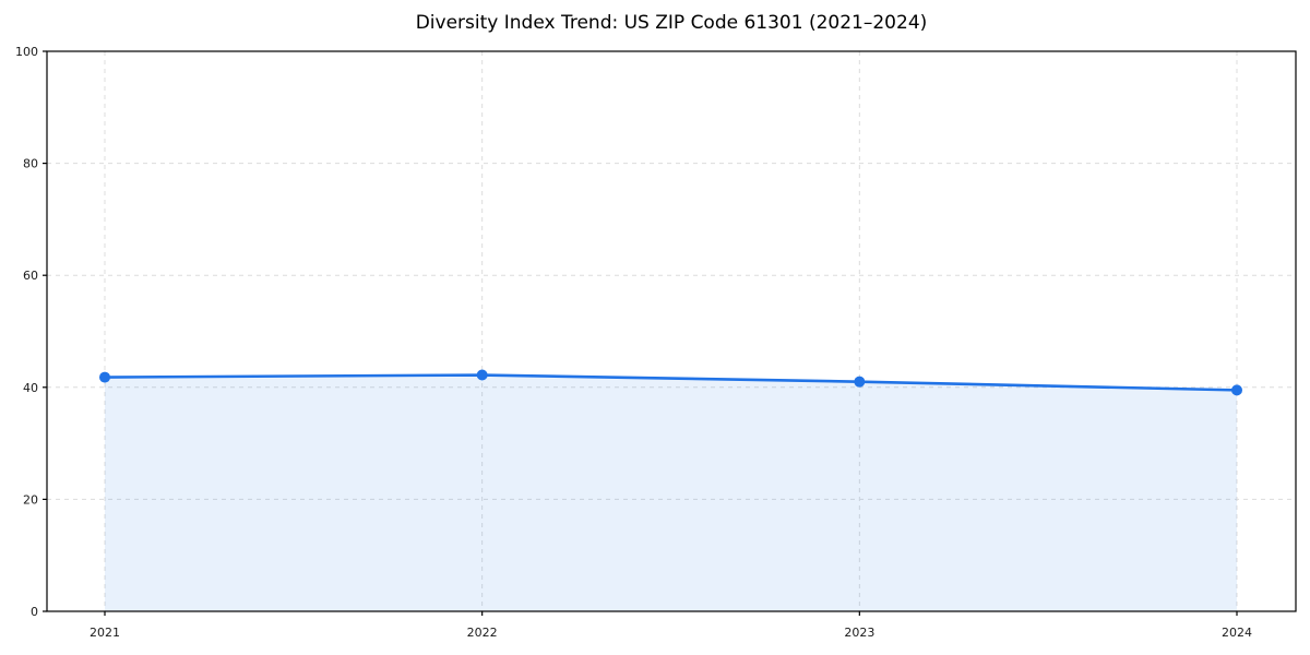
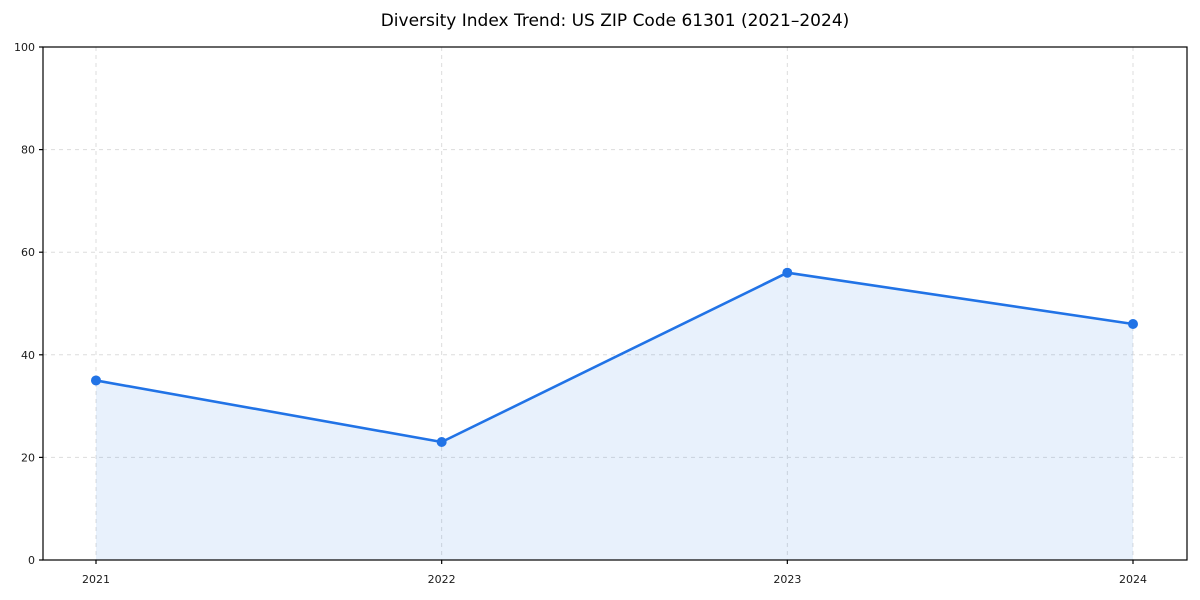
2021: 42 -> 35
2022: 42 -> 23
2023: 41 -> 56
2024: 40 -> 46
